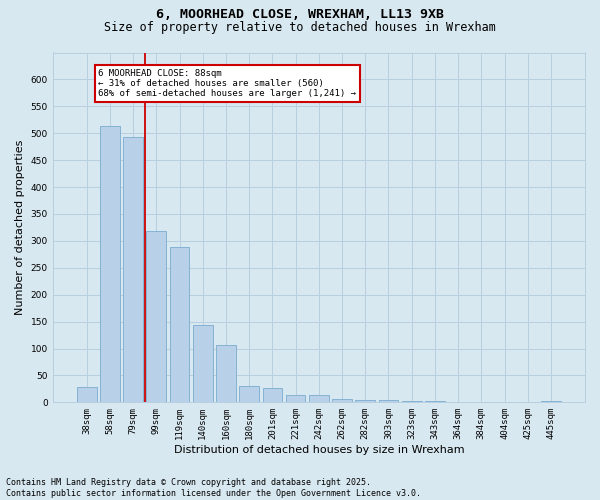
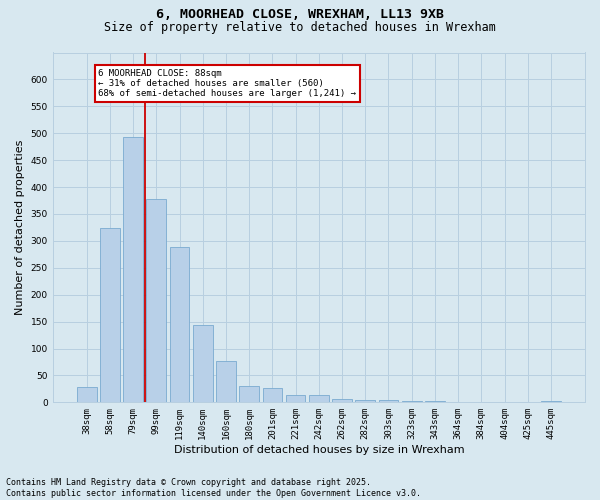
58sqm: 514 -> 323
99sqm: 318 -> 378
160sqm: 106 -> 76
